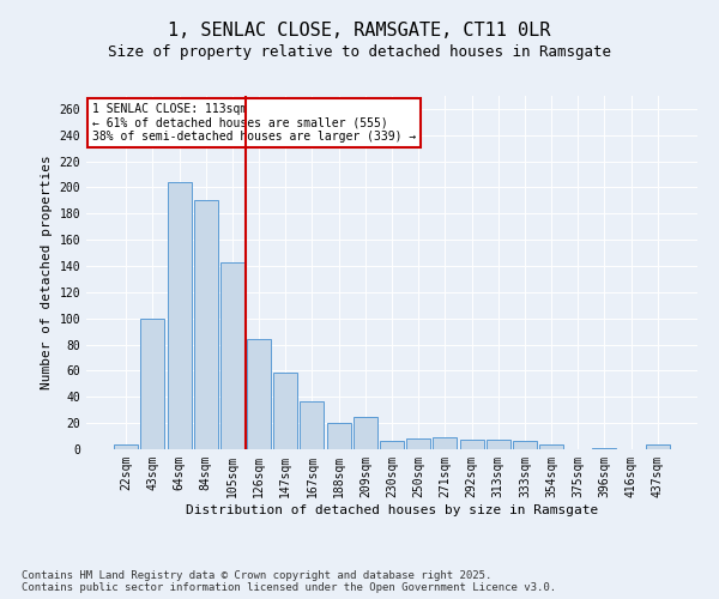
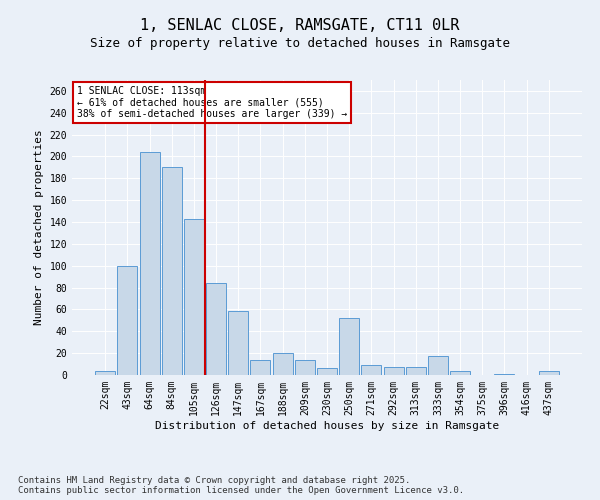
167sqm: 37 -> 14
209sqm: 25 -> 14
250sqm: 8 -> 52
333sqm: 6 -> 17
